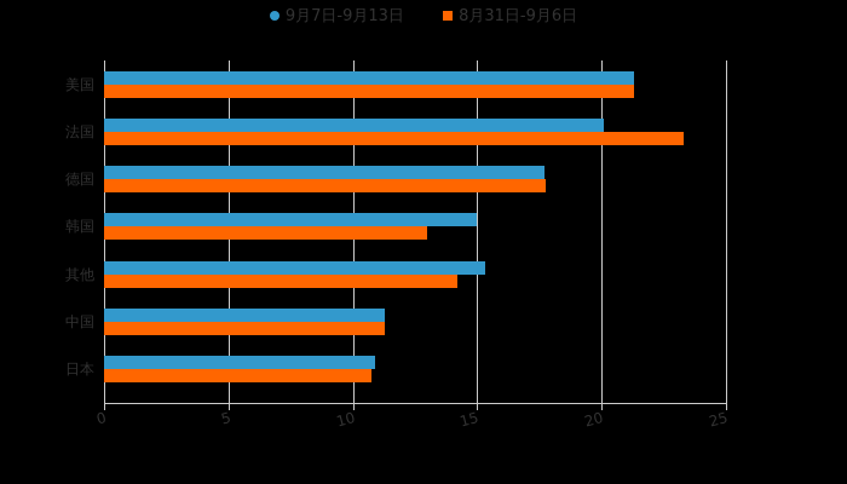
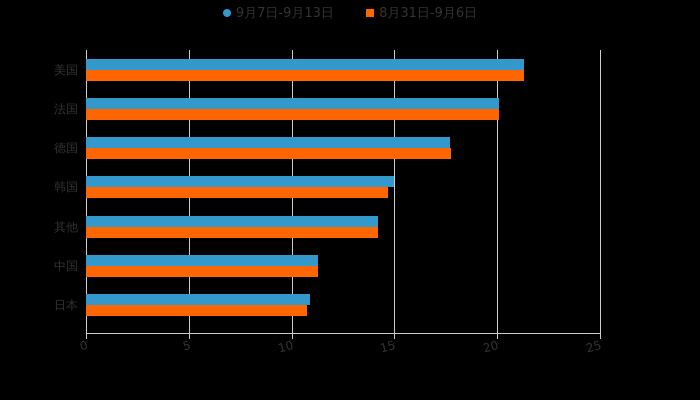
8月31日-9月6日/法国: 23.3 -> 20.1
8月31日-9月6日/韩国: 13.0 -> 14.7
9月7日-9月13日/其他: 15.3 -> 14.2
